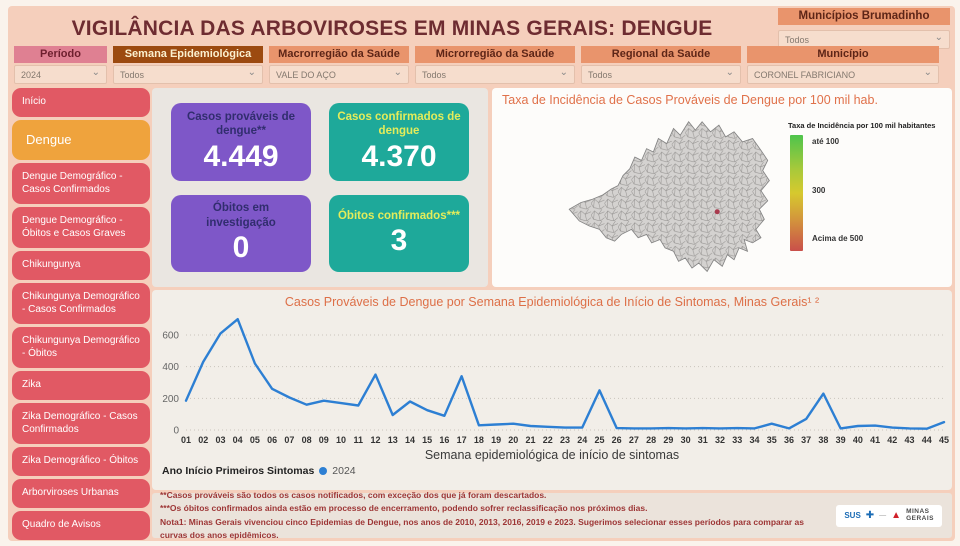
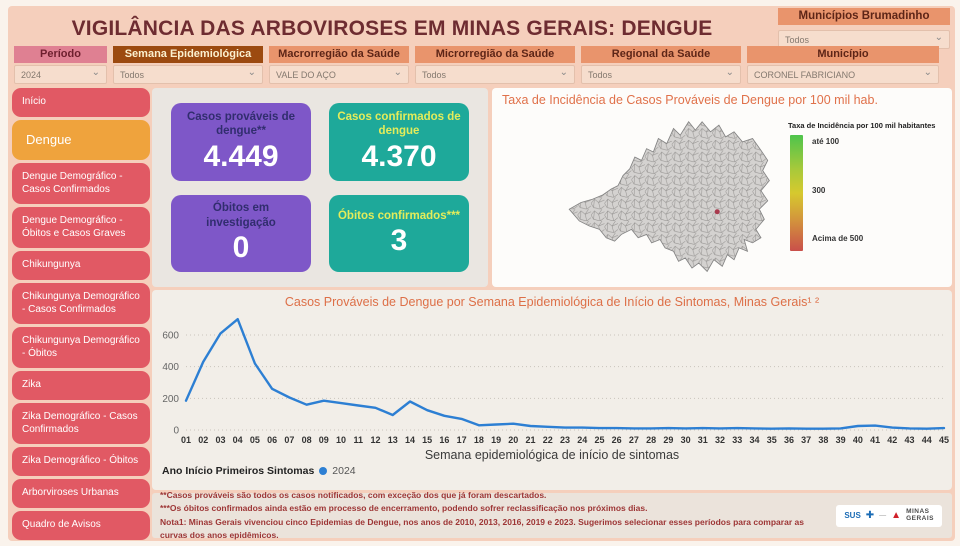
12: 350 -> 140
17: 340 -> 70
25: 250 -> 10
35: 40 -> 10
37: 70 -> 10
38: 230 -> 10
45: 50 -> 10
